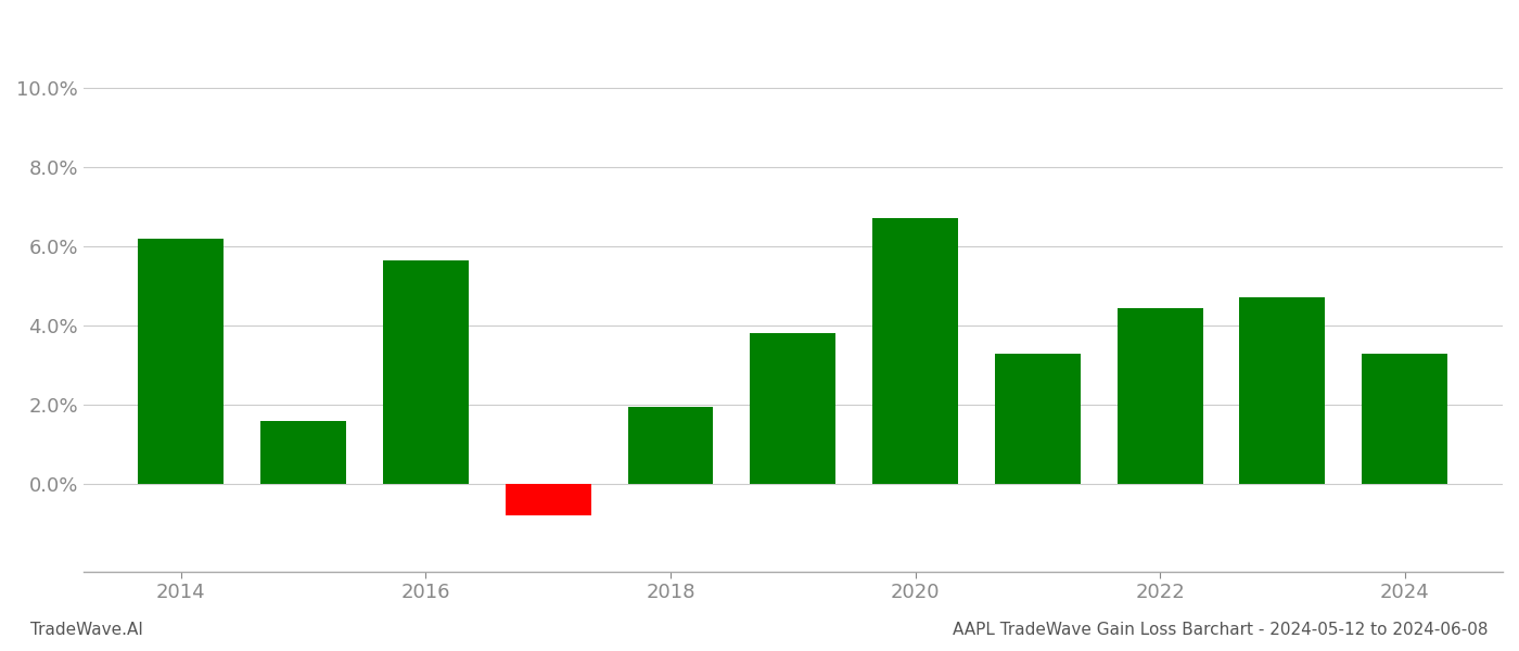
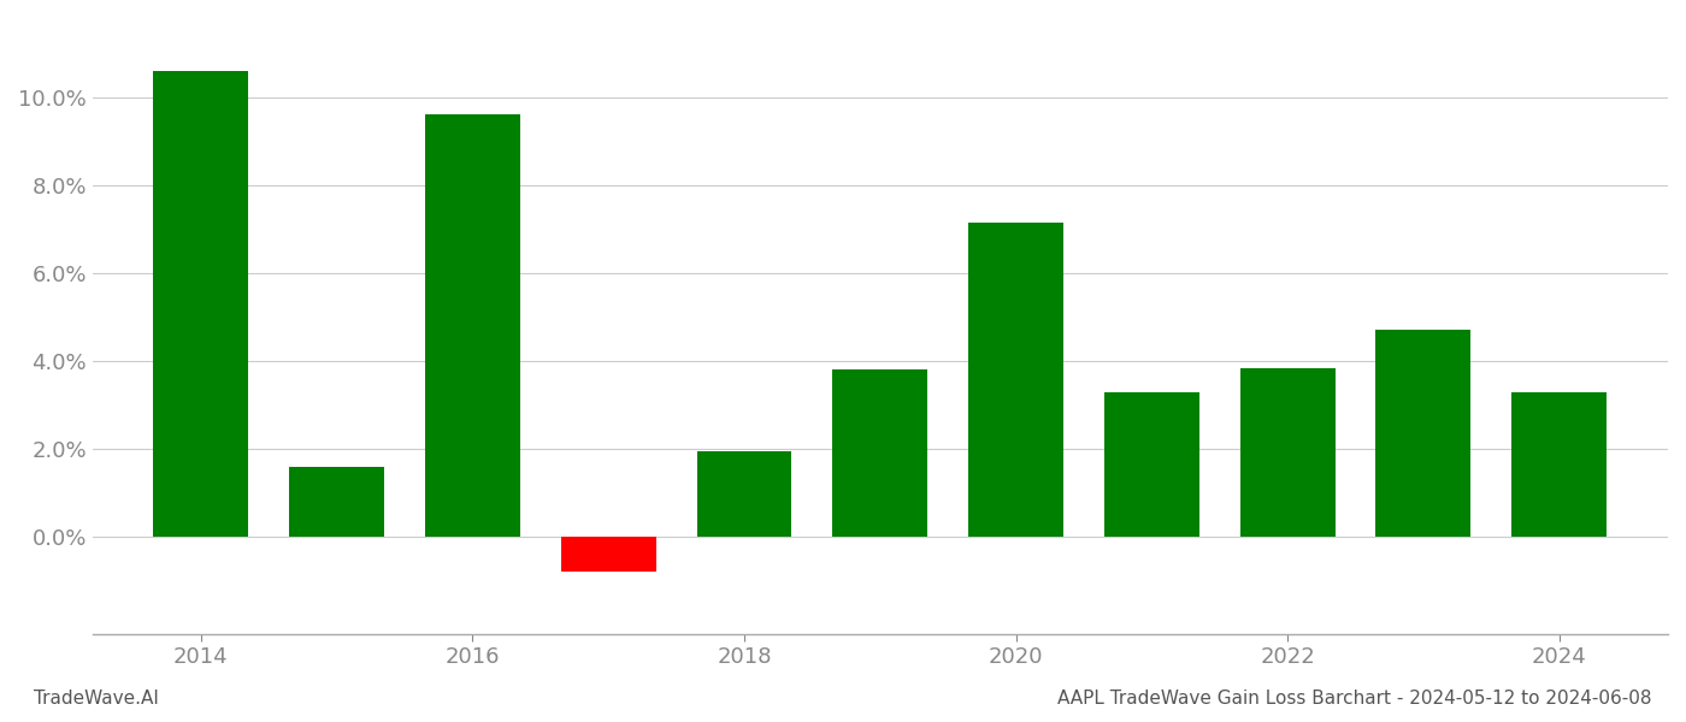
2014: 6.20% -> 10.60%
2016: 5.65% -> 9.60%
2020: 6.70% -> 7.15%
2022: 4.45% -> 3.85%
